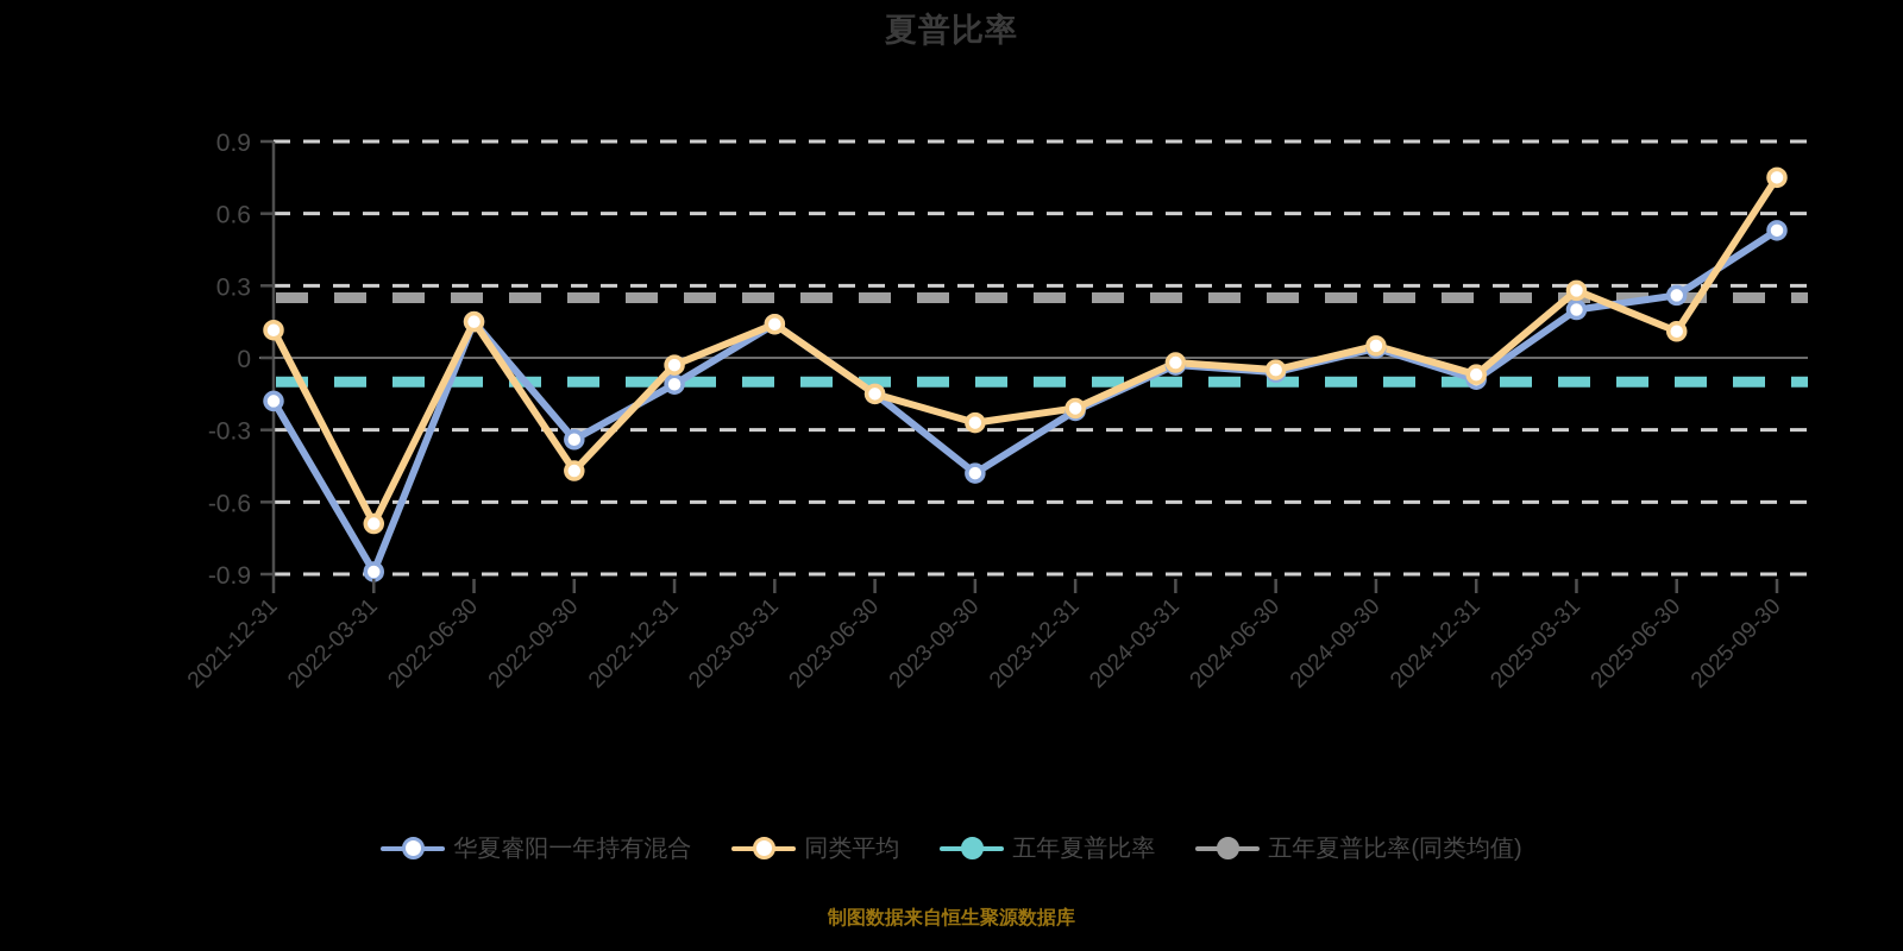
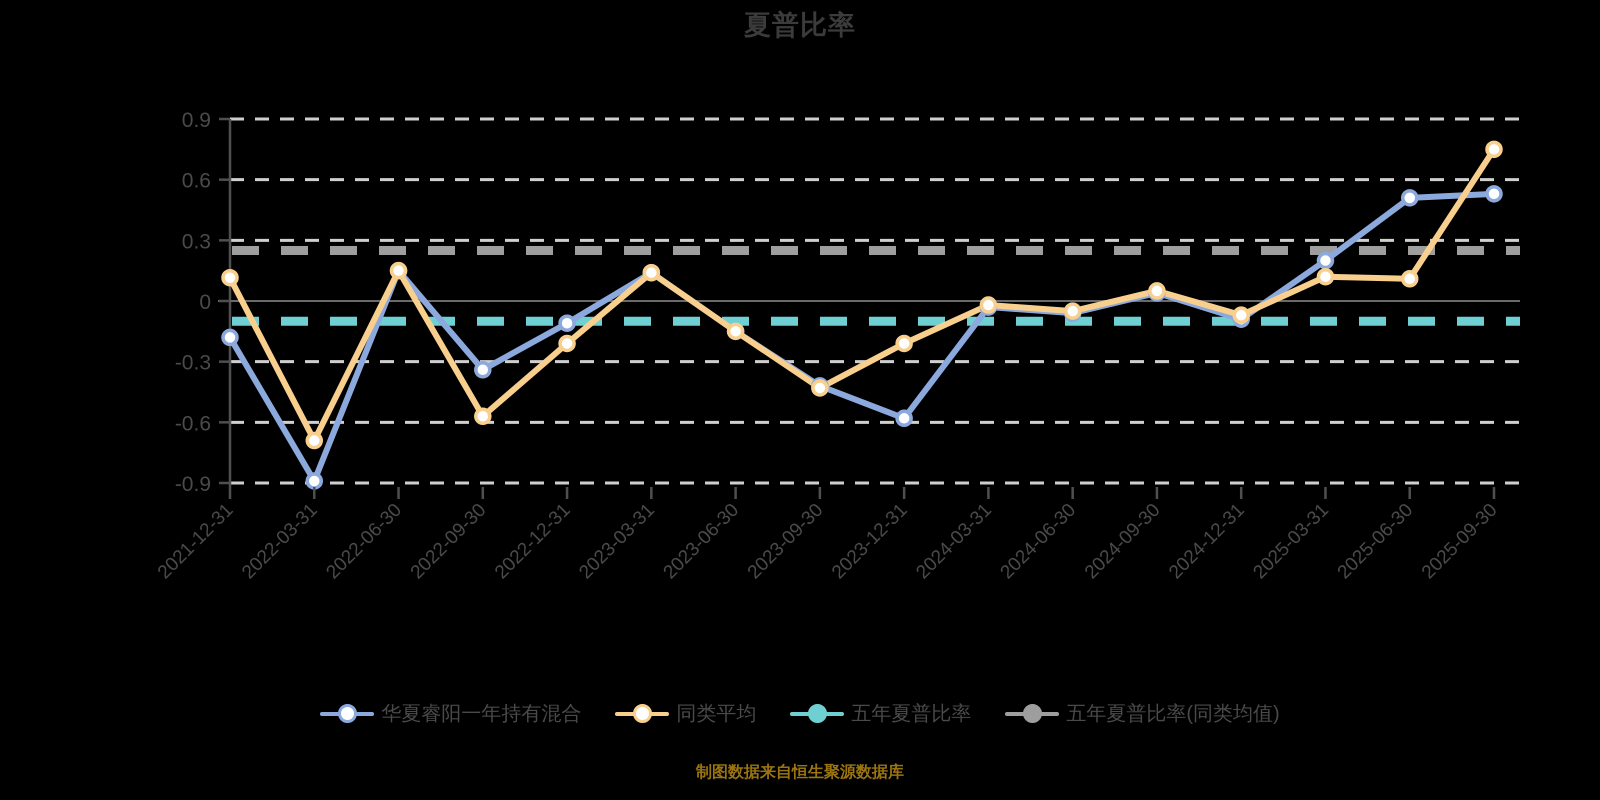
同类平均/2022-09-30: -0.47 -> -0.57
同类平均/2022-12-31: -0.03 -> -0.21
华夏睿阳一年持有混合/2023-09-30: -0.48 -> -0.42
同类平均/2023-09-30: -0.27 -> -0.43
华夏睿阳一年持有混合/2023-12-31: -0.22 -> -0.58
同类平均/2025-03-31: 0.28 -> 0.12
华夏睿阳一年持有混合/2025-06-30: 0.26 -> 0.51
